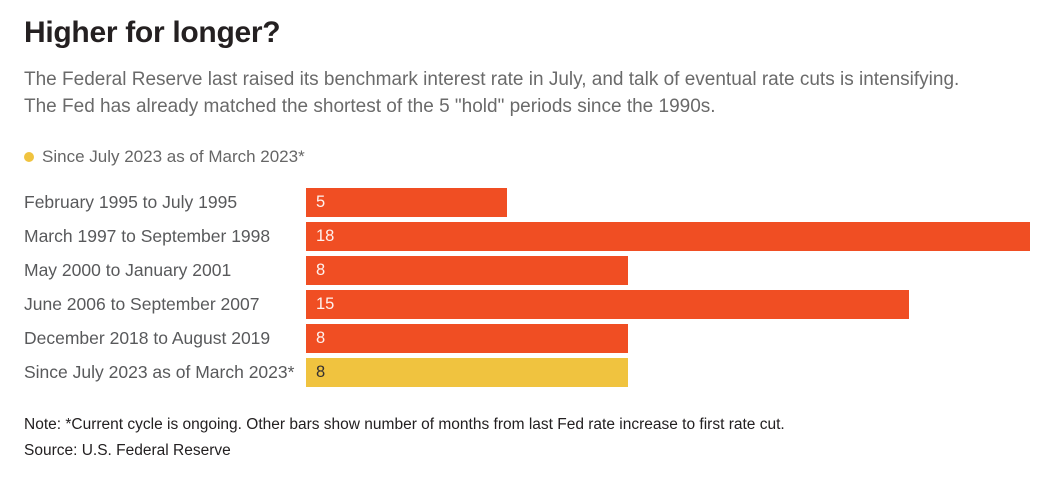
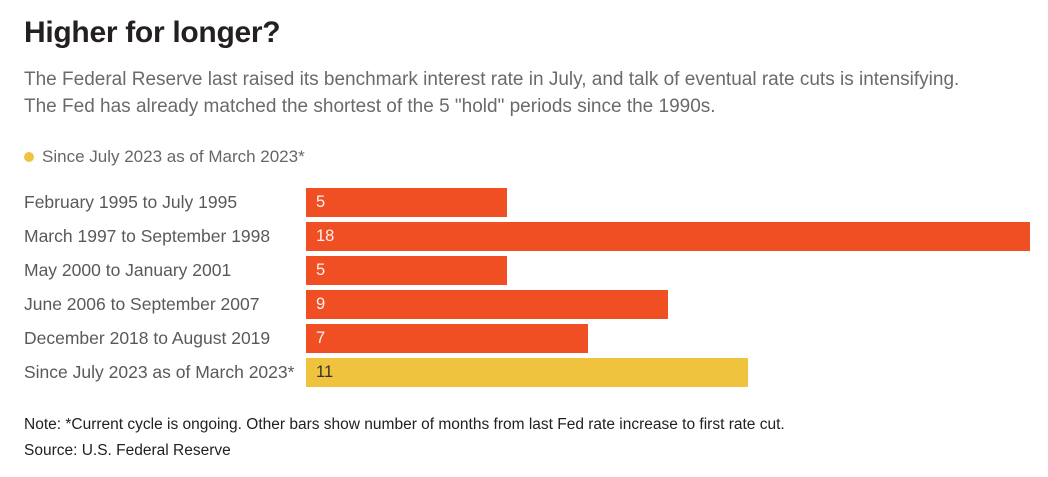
May 2000 to January 2001: 8 -> 5
June 2006 to September 2007: 15 -> 9
December 2018 to August 2019: 8 -> 7
Since July 2023 as of March 2023*: 8 -> 11
